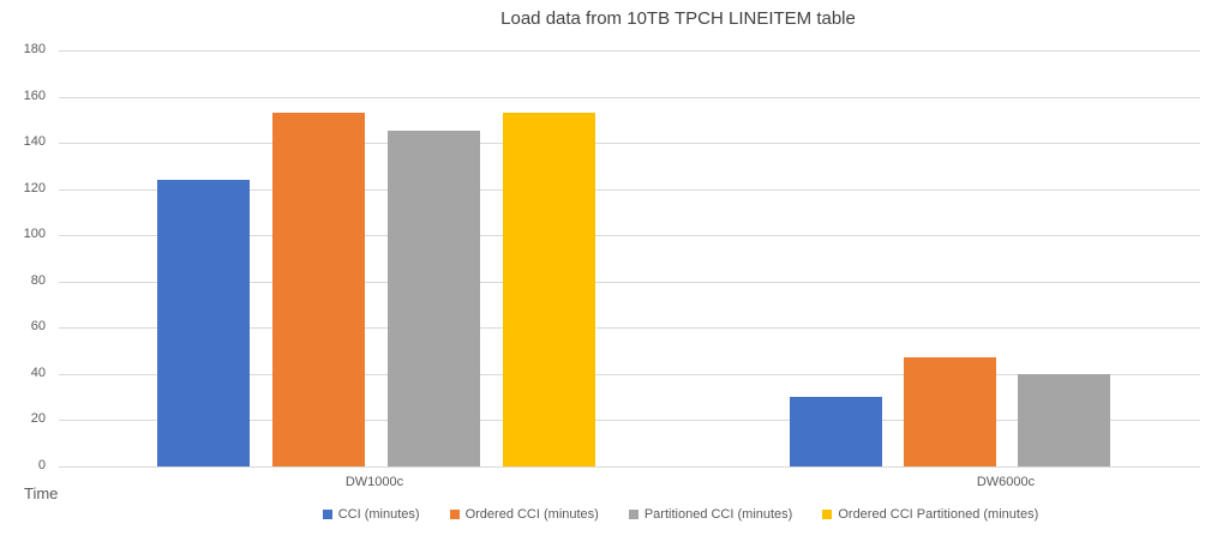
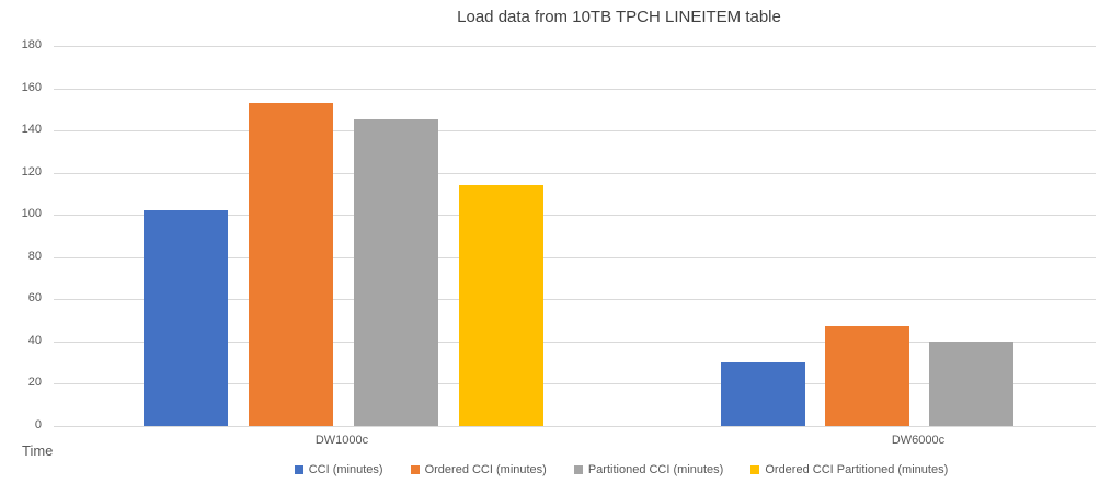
CCI (minutes)/DW1000c: 124 -> 102
Ordered CCI Partitioned (minutes)/DW1000c: 153 -> 114
